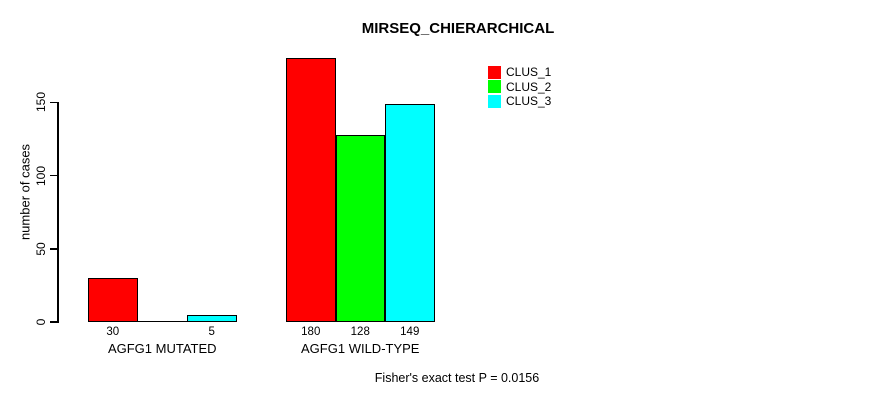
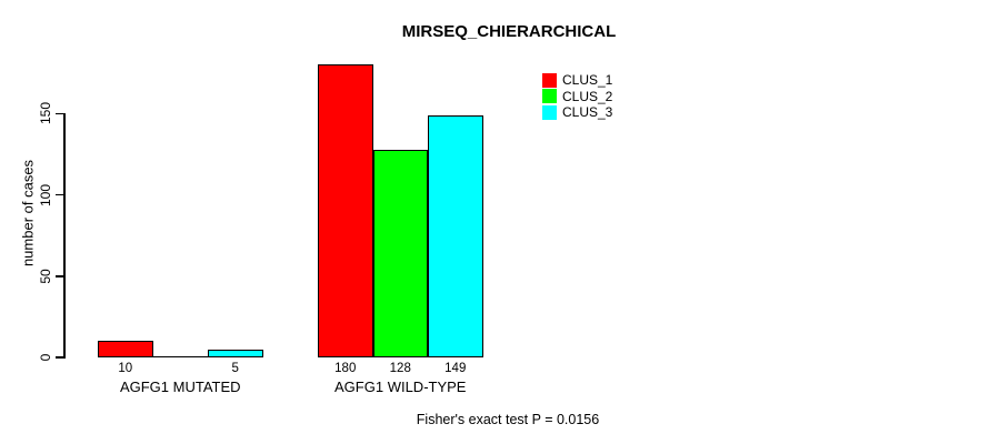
CLUS_1/AGFG1 MUTATED: 30 -> 10
